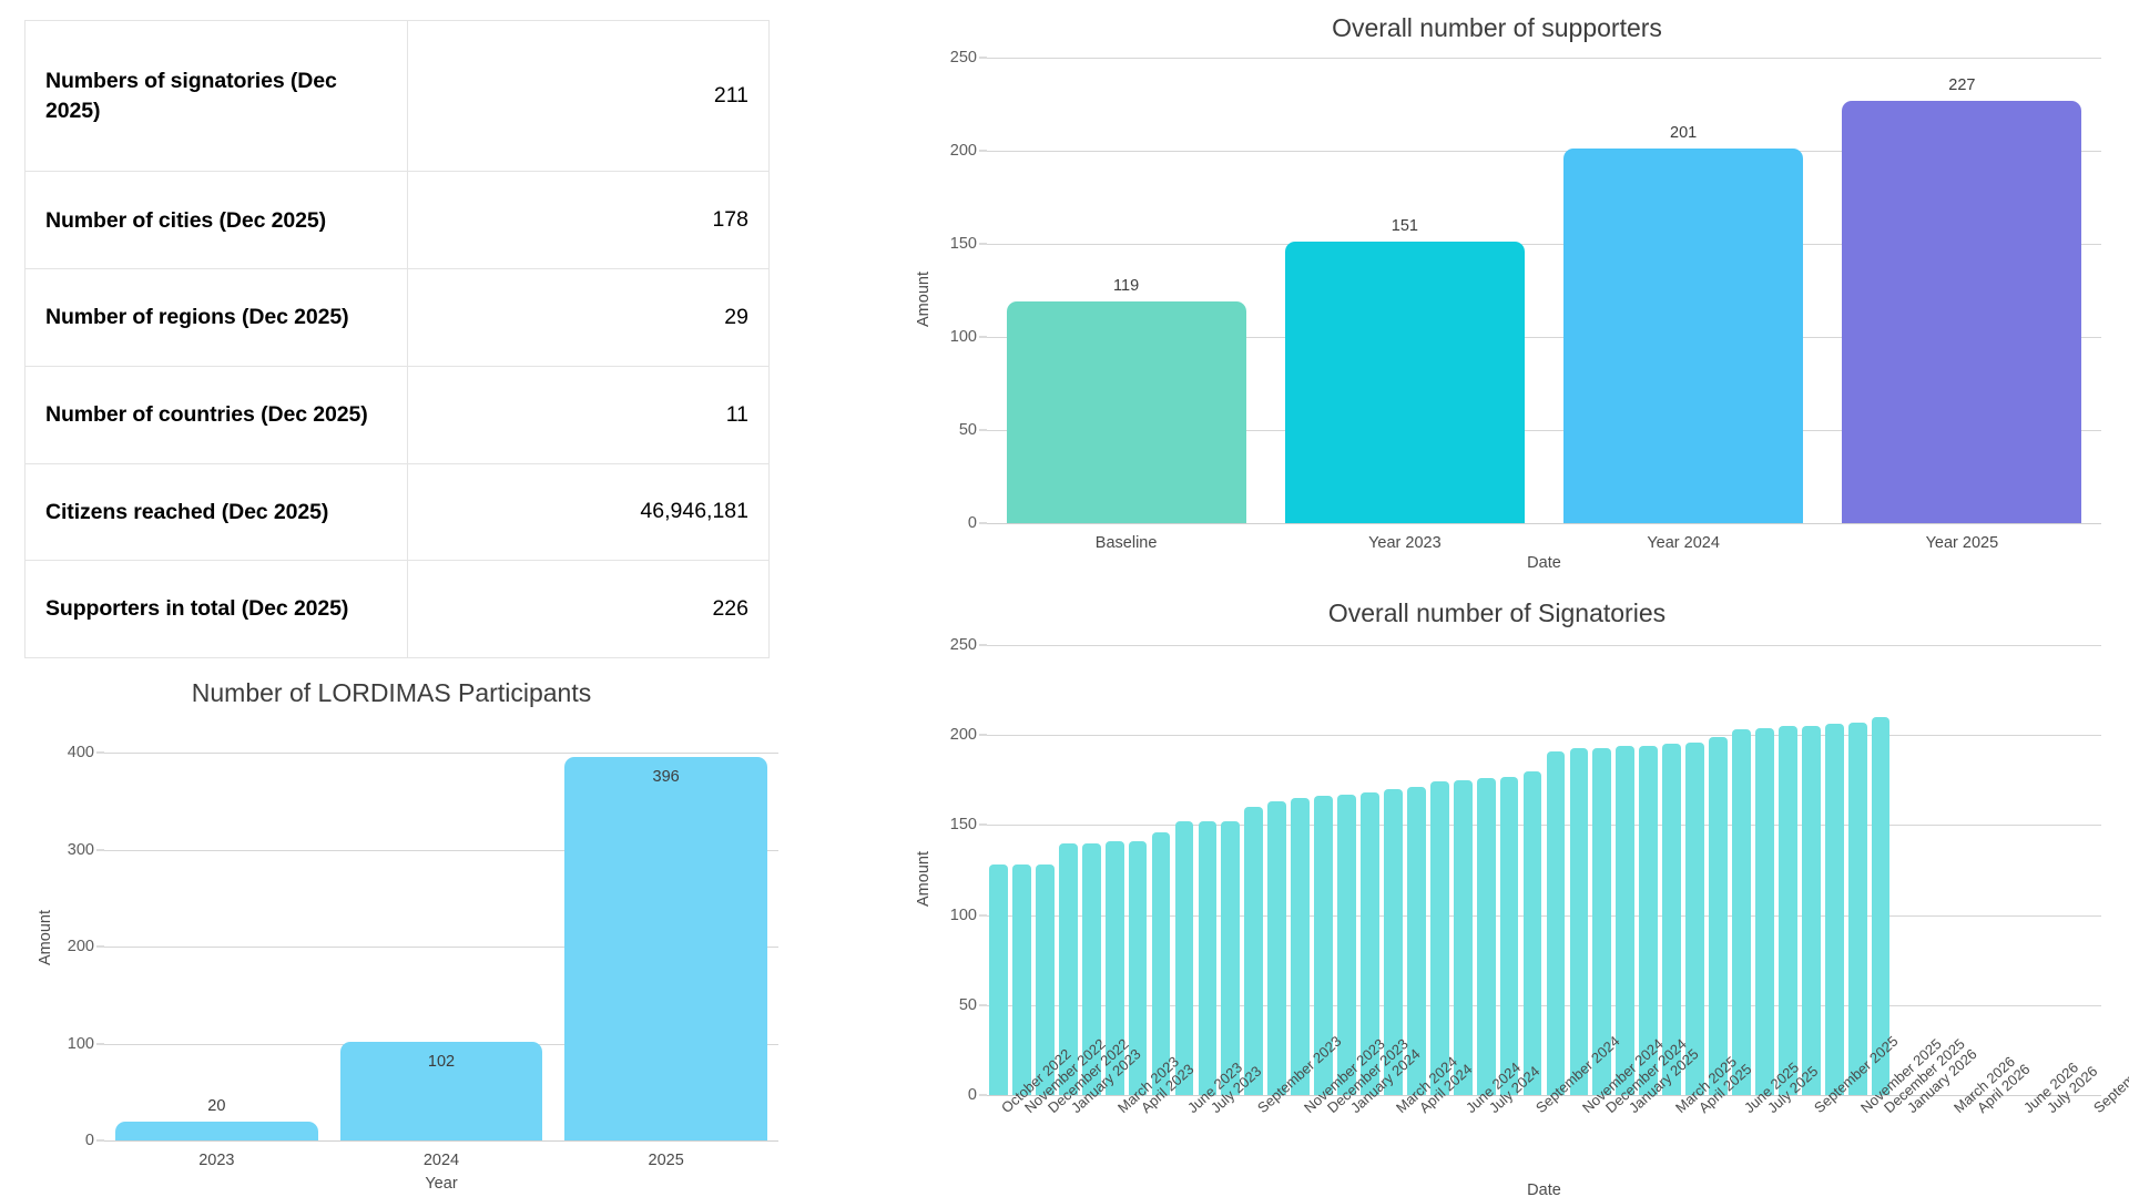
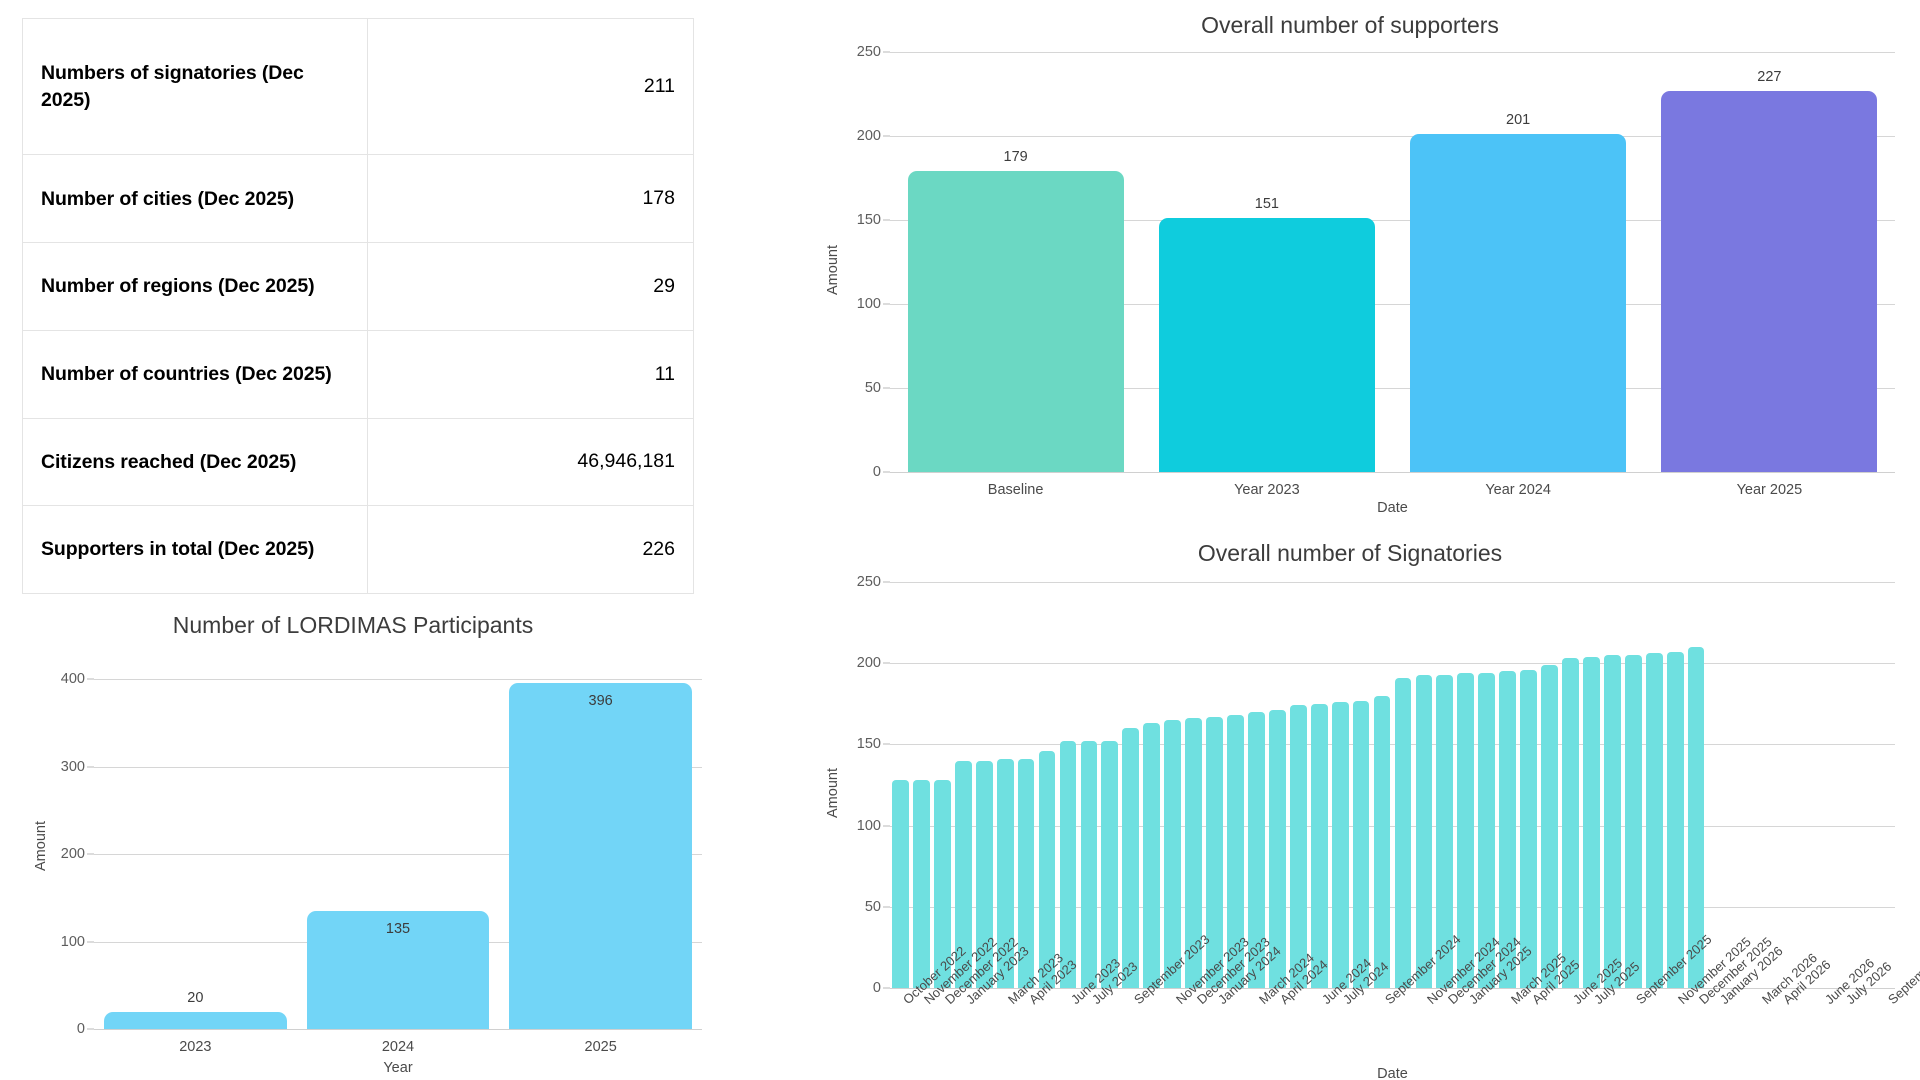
Overall number of supporters/Baseline: 119 -> 179
Number of LORDIMAS Participants/2024: 102 -> 135
